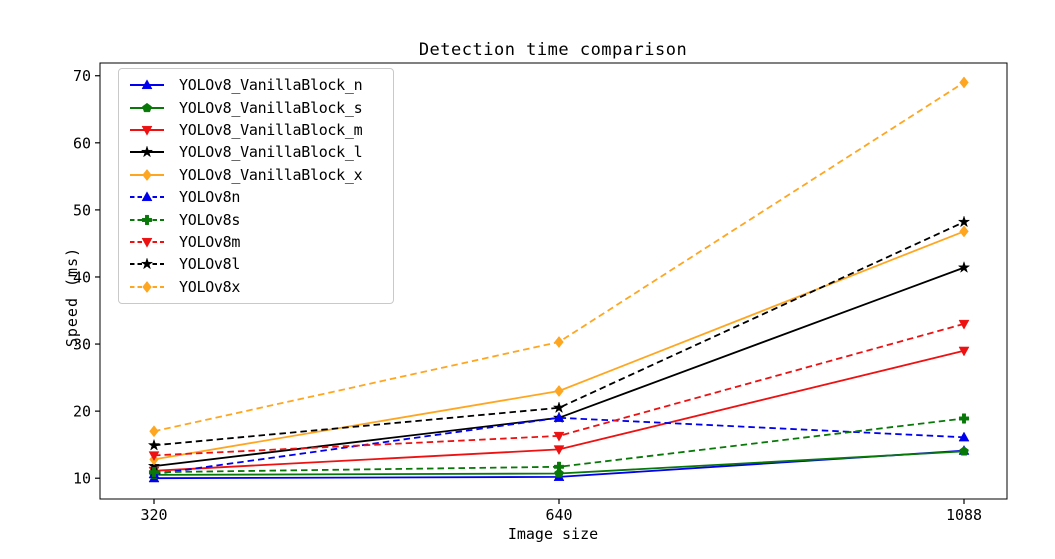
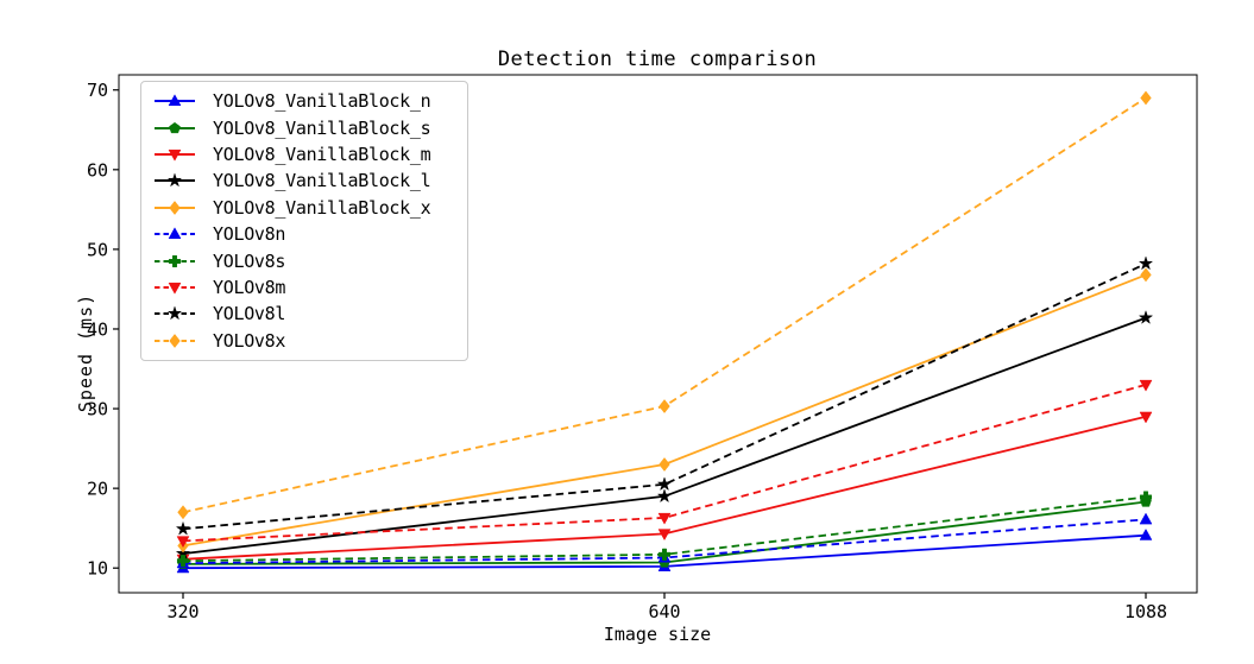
YOLOv8n/640: 19 -> 11
YOLOv8_VanillaBlock_s/1088: 14 -> 18
